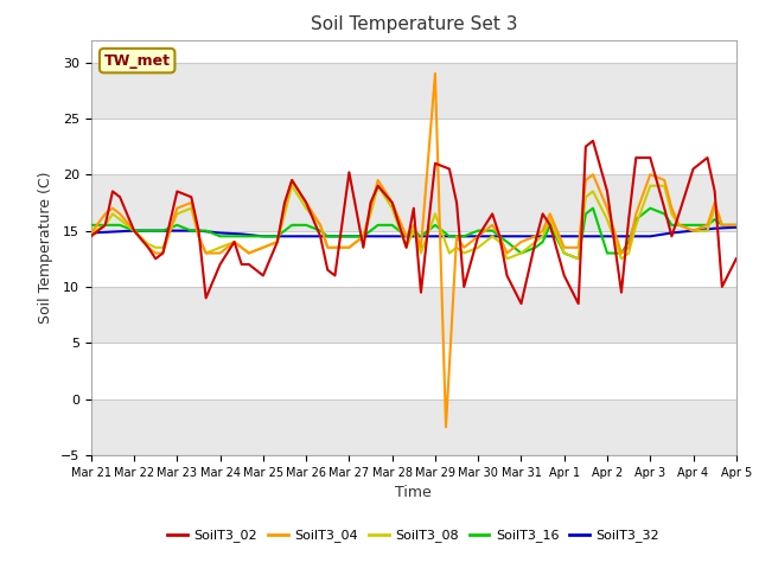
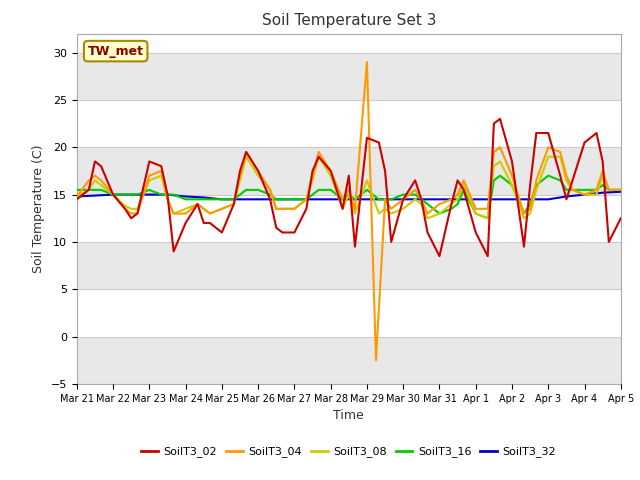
SoilT3_02/Mar 27: 20.2 -> 11.0
SoilT3_16/Apr 2: 13.0 -> 16.0
